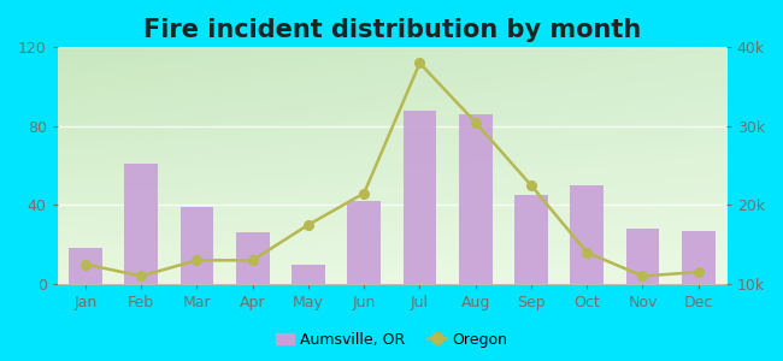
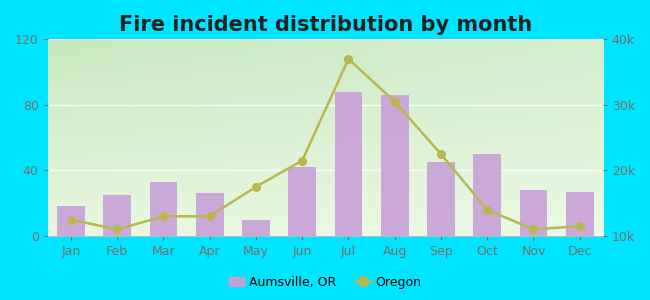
Aumsville, OR/Feb: 61 -> 25
Aumsville, OR/Mar: 39 -> 33
Oregon/Jul: 38.0k -> 37.0k
